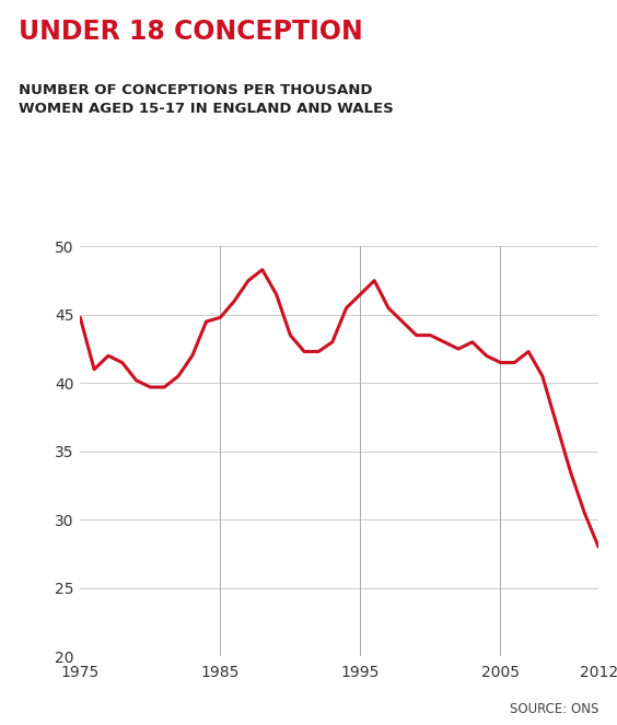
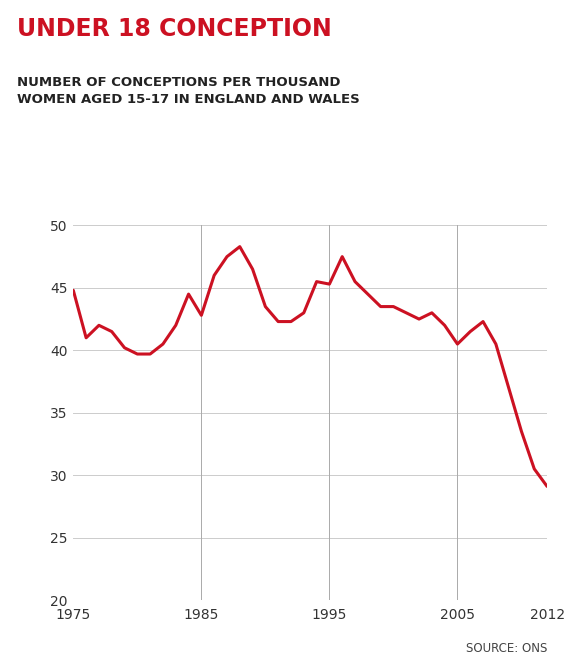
1985: 44.8 -> 42.8
1995: 46.5 -> 45.3
2005: 41.5 -> 40.5
2012: 28.0 -> 29.1
